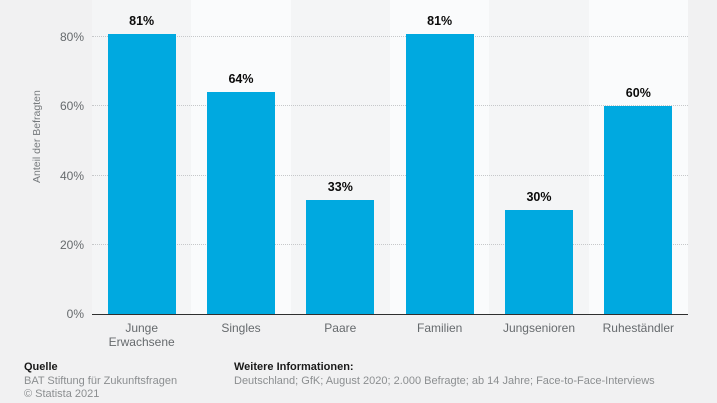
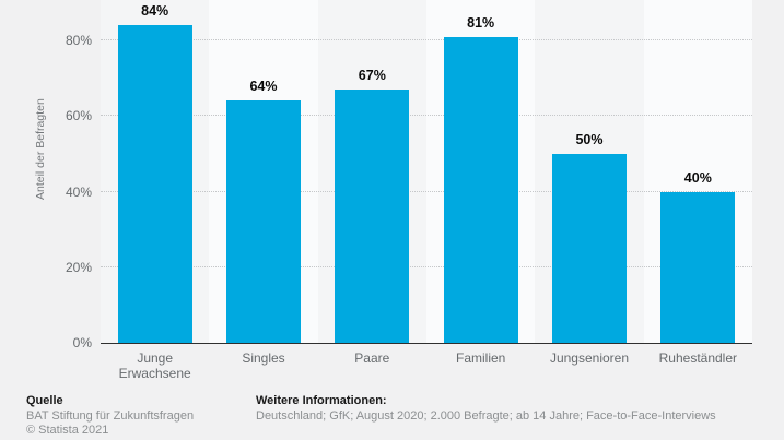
Junge Erwachsene: 81% -> 84%
Paare: 33% -> 67%
Jungsenioren: 30% -> 50%
Ruheständler: 60% -> 40%
